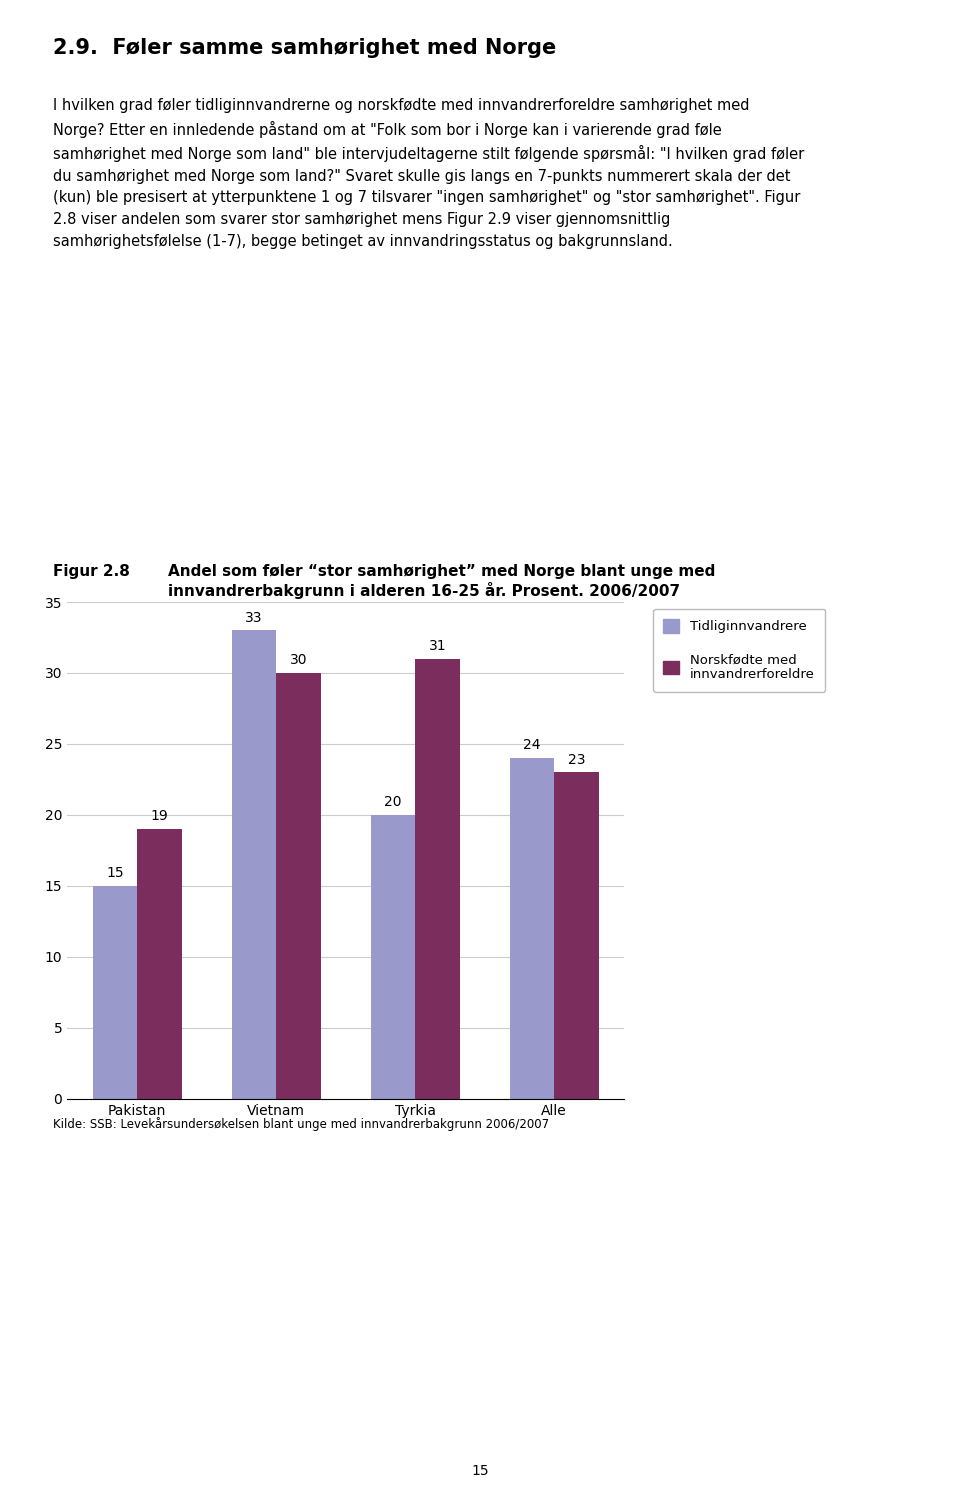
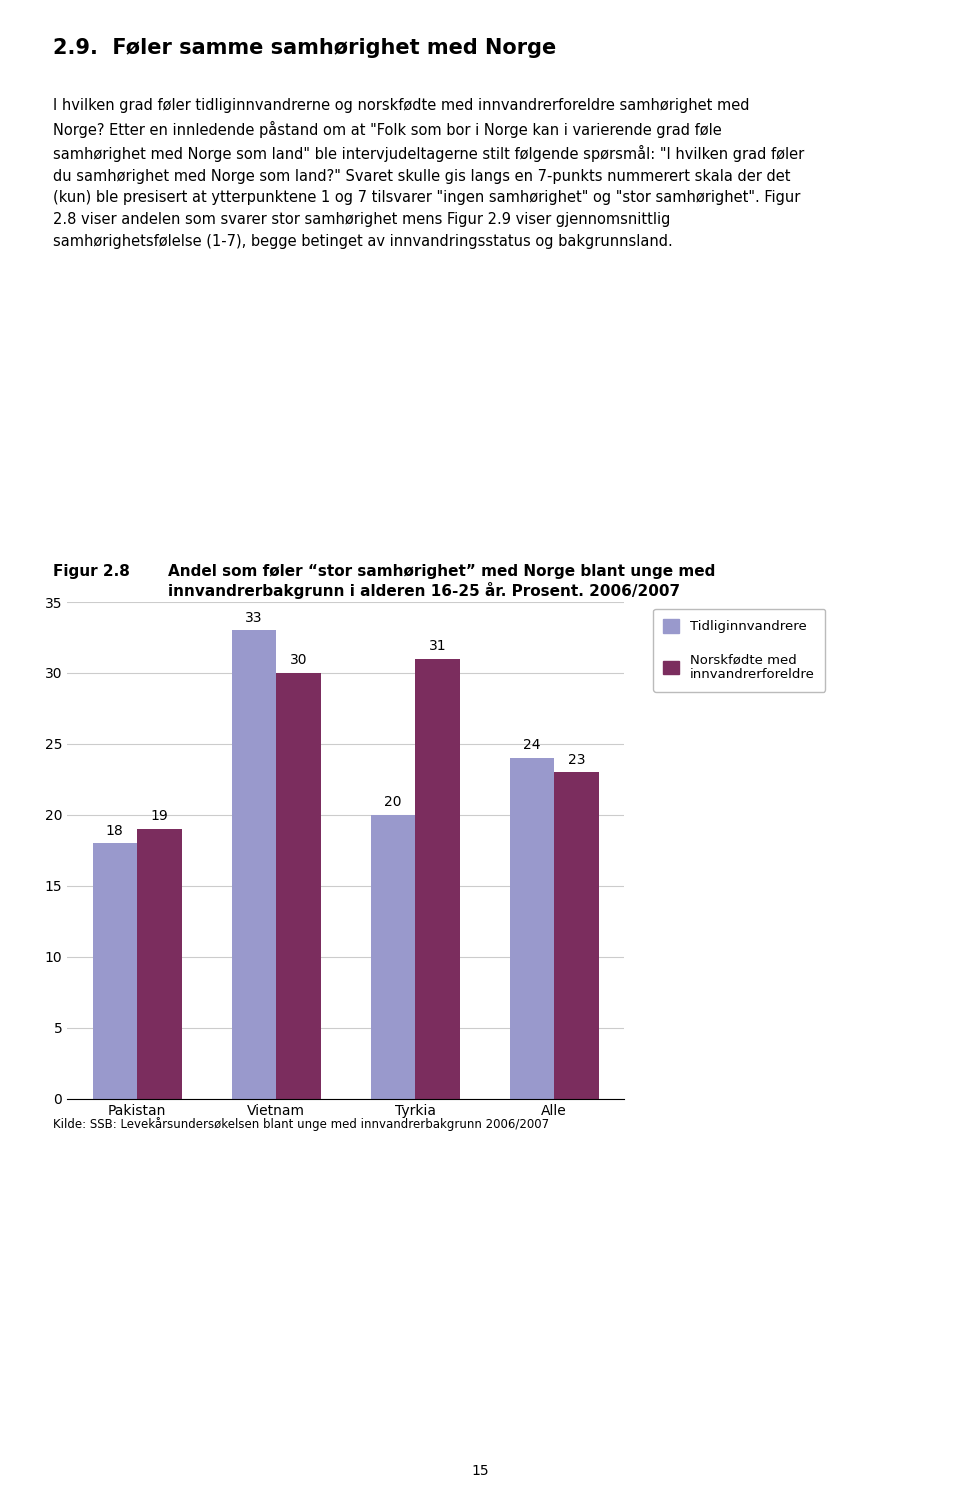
Tidliginnvandrere/Pakistan: 15 -> 18
